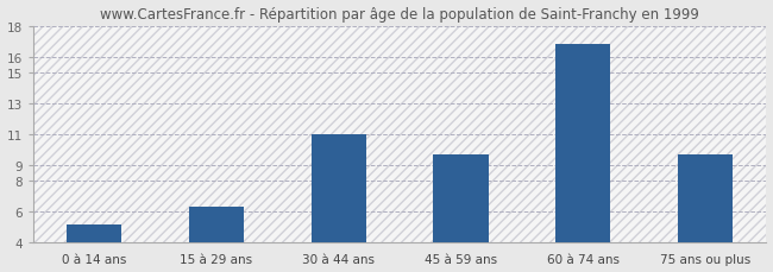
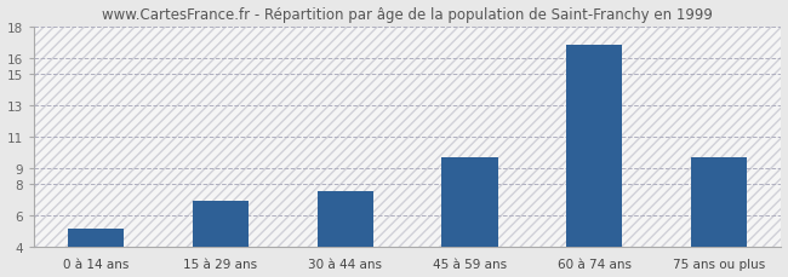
15 à 29 ans: 6.3 -> 6.9
30 à 44 ans: 11.0 -> 7.5
